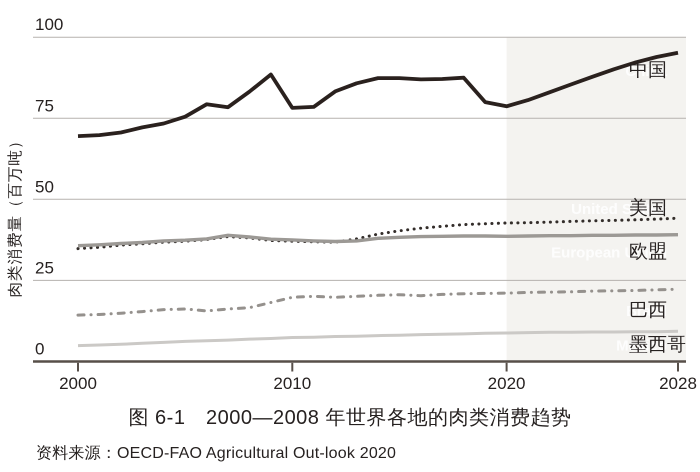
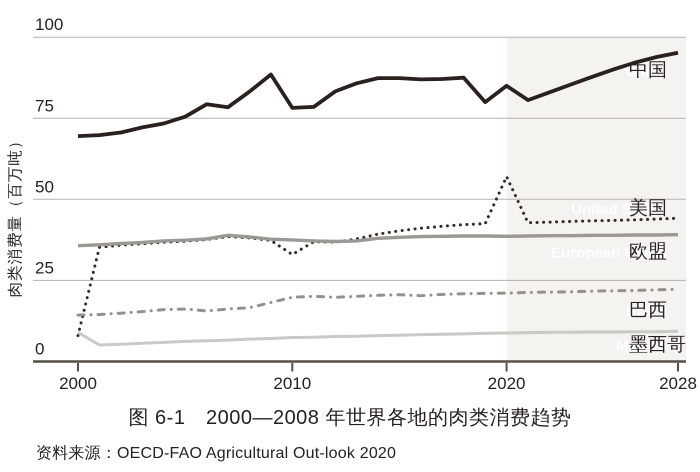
美国/2000: 35 -> 8
墨西哥/2000: 5 -> 9
美国/2010: 37 -> 33
中国/2020: 79 -> 85
美国/2020: 43 -> 57
